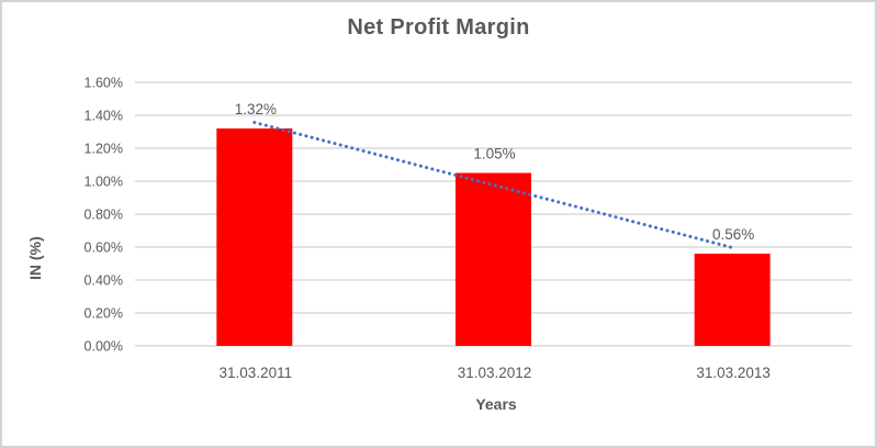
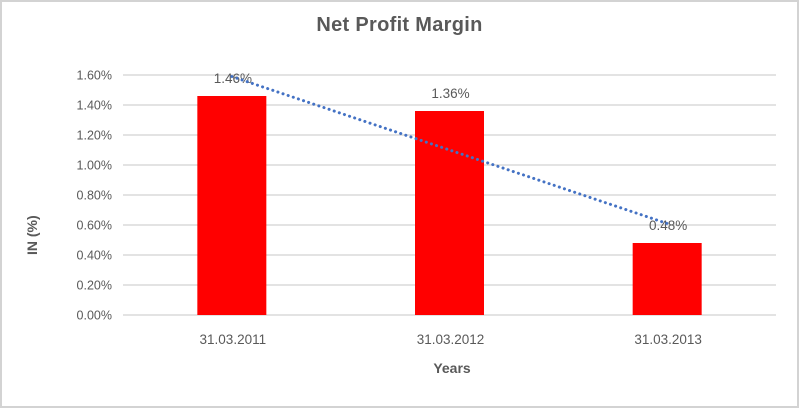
31.03.2011: 1.32% -> 1.46%
31.03.2012: 1.05% -> 1.36%
31.03.2013: 0.56% -> 0.48%
